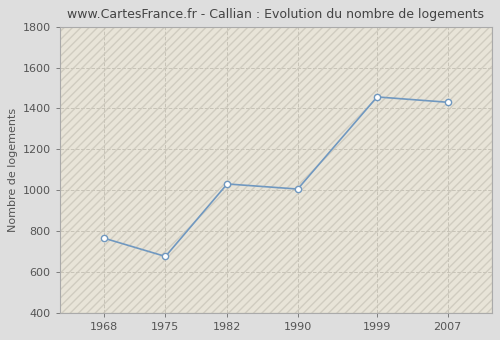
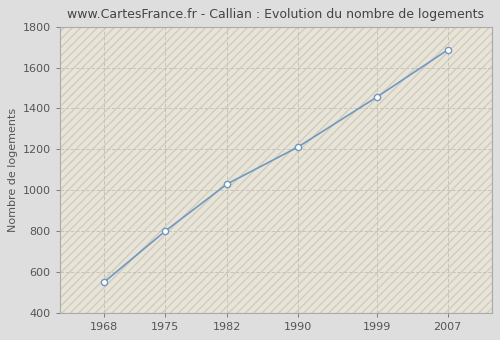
1968: 765 -> 548
1975: 675 -> 800
1990: 1005 -> 1210
2007: 1430 -> 1686
